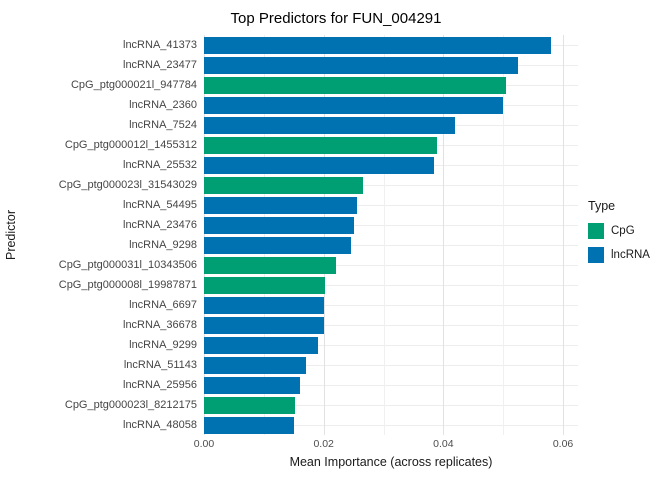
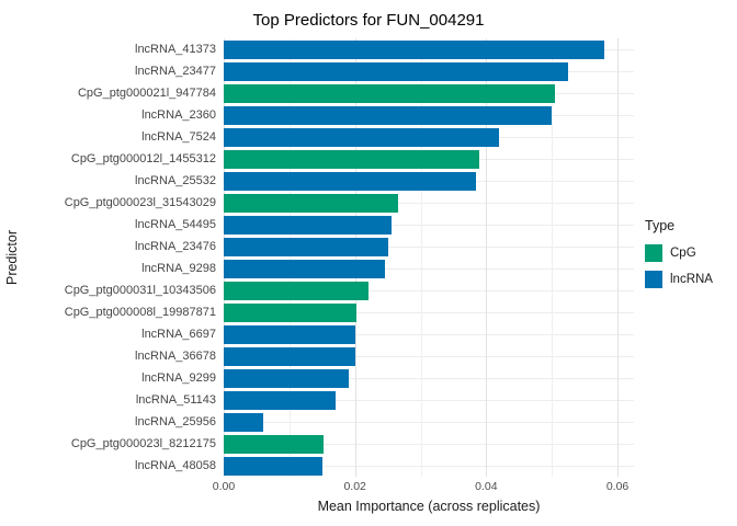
lncRNA_25956: 0.016 -> 0.006
